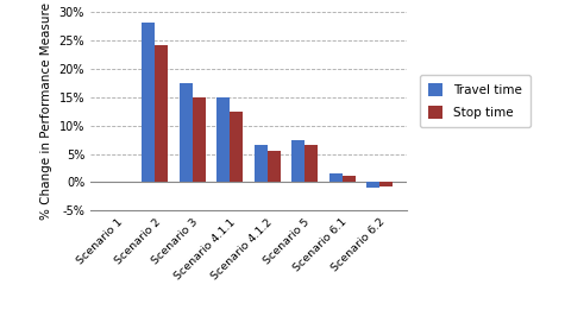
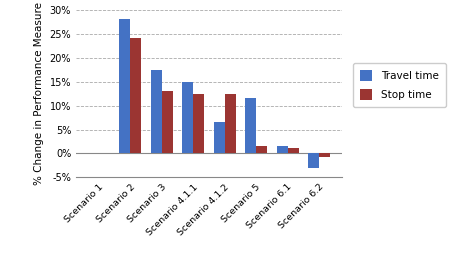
Stop time/Scenario 3: 15.0% -> 13.0%
Stop time/Scenario 4.1.2: 5.5% -> 12.5%
Travel time/Scenario 5: 7.5% -> 11.5%
Stop time/Scenario 5: 6.5% -> 1.5%
Travel time/Scenario 6.2: -1.0% -> -3.0%
